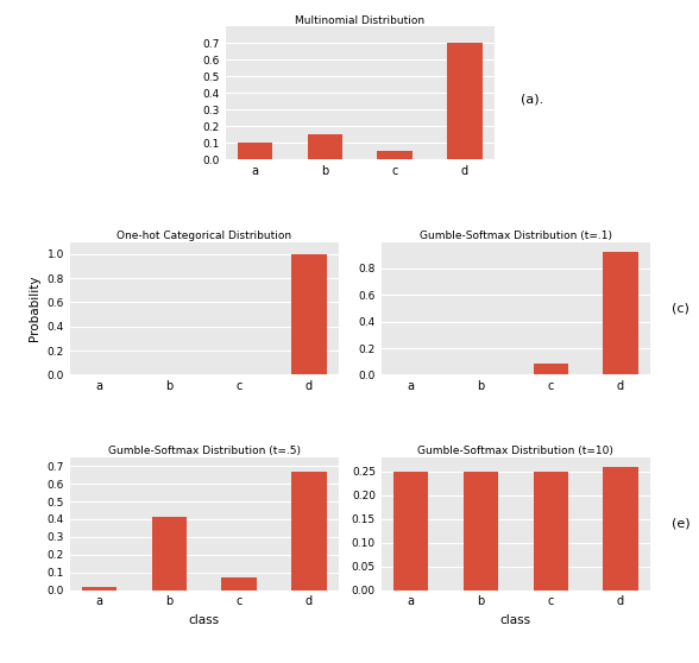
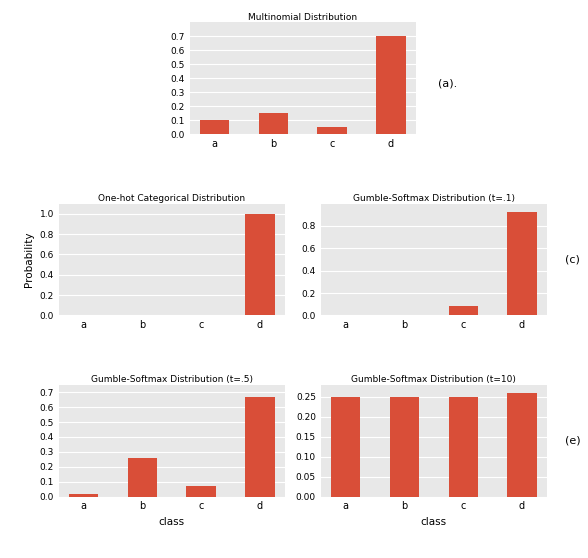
Gumble-Softmax Distribution (t=.5)/b: 0.41 -> 0.26
